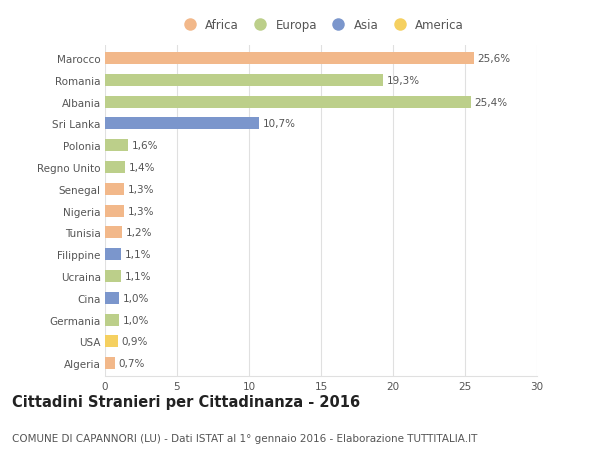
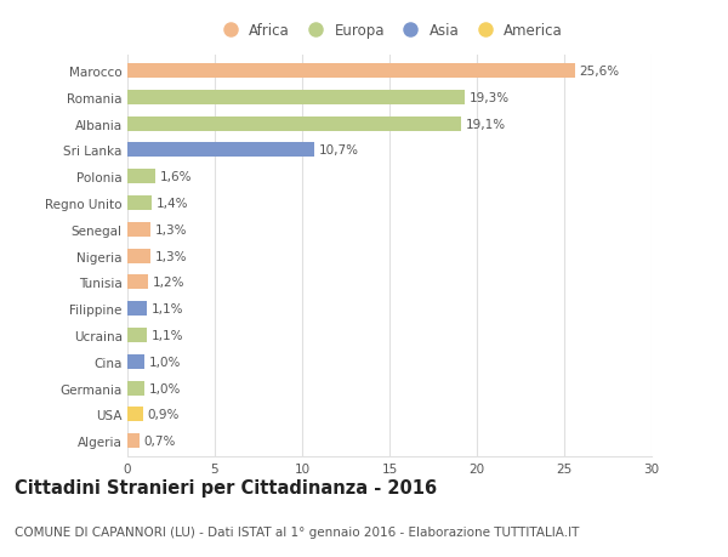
Albania: 25,4% -> 19,1%
